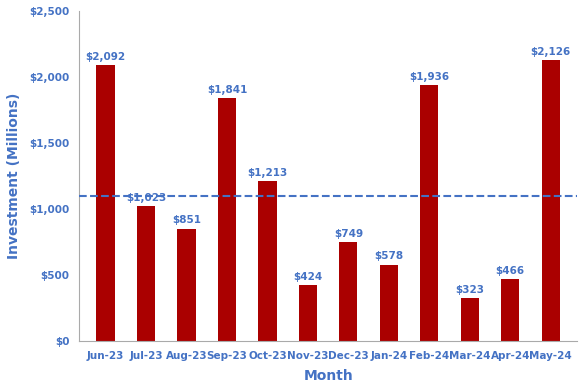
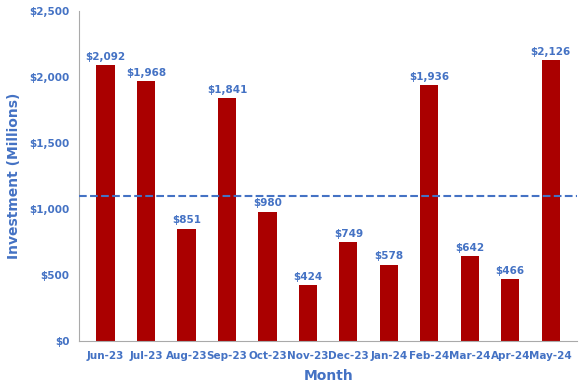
Jul-23: $1,023 -> $1,968
Oct-23: $1,213 -> $980
Mar-24: $323 -> $642
